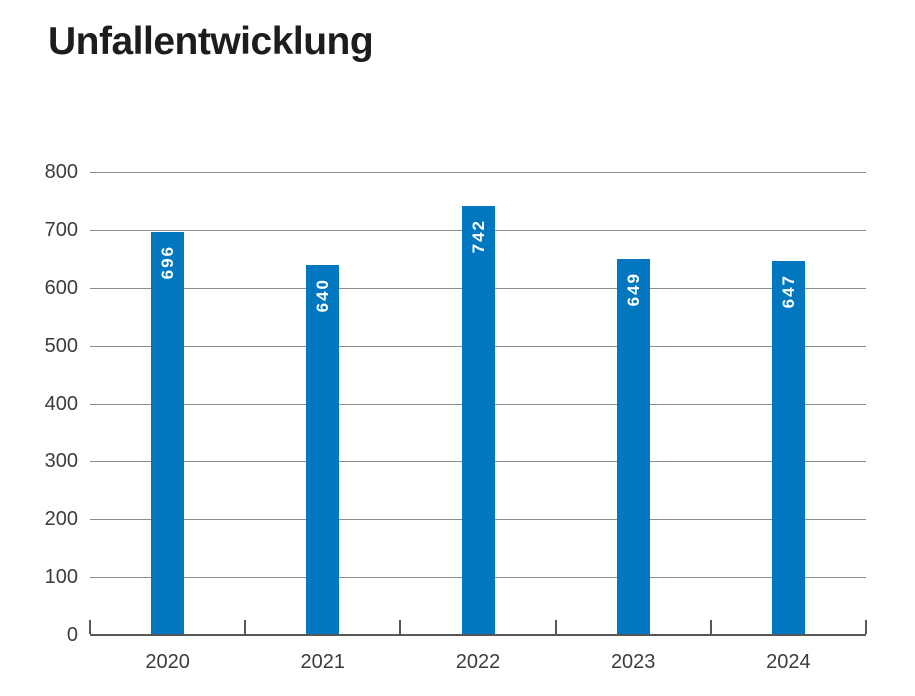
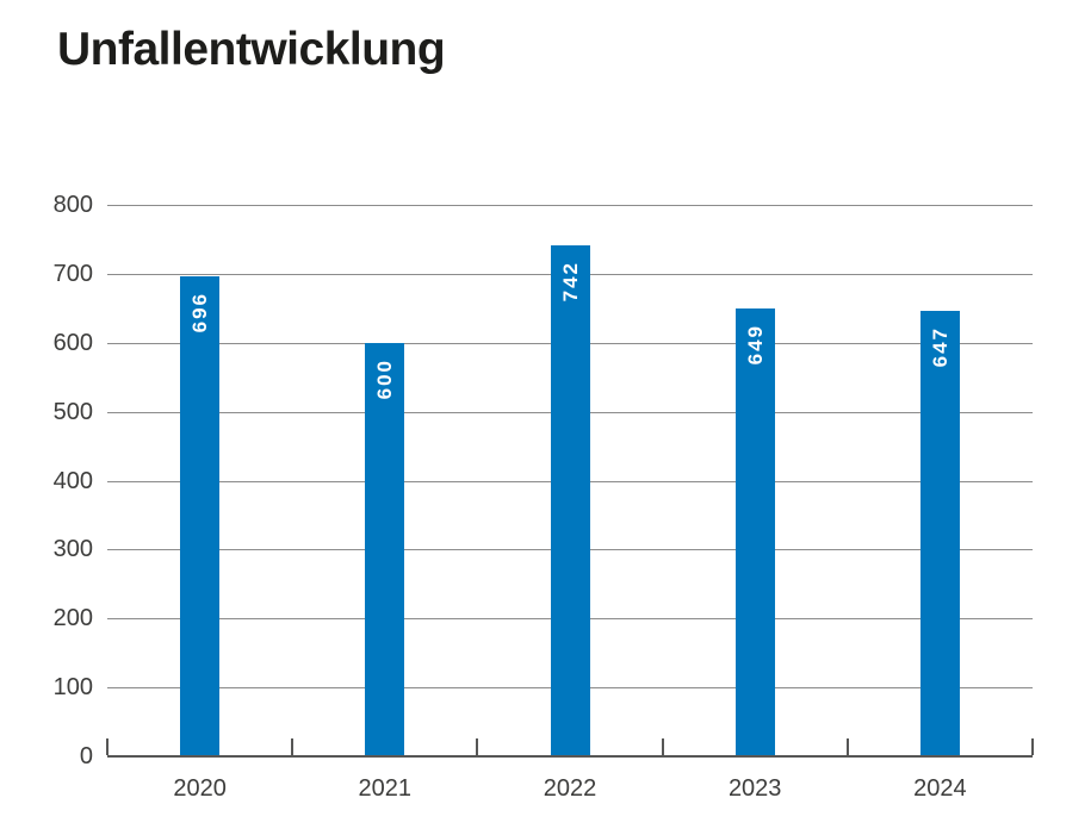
2021: 640 -> 600
